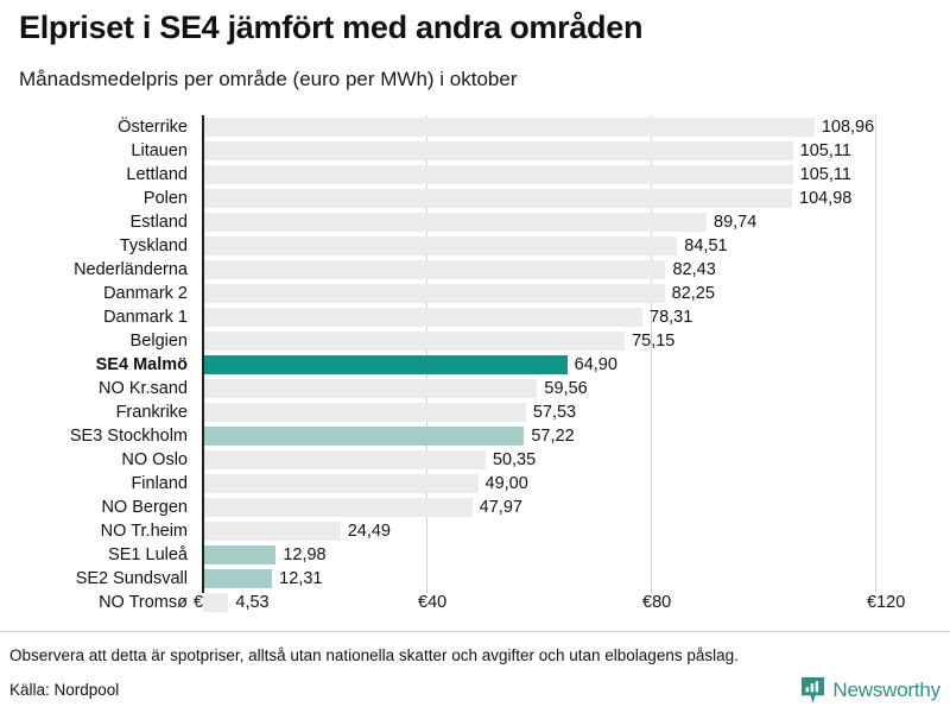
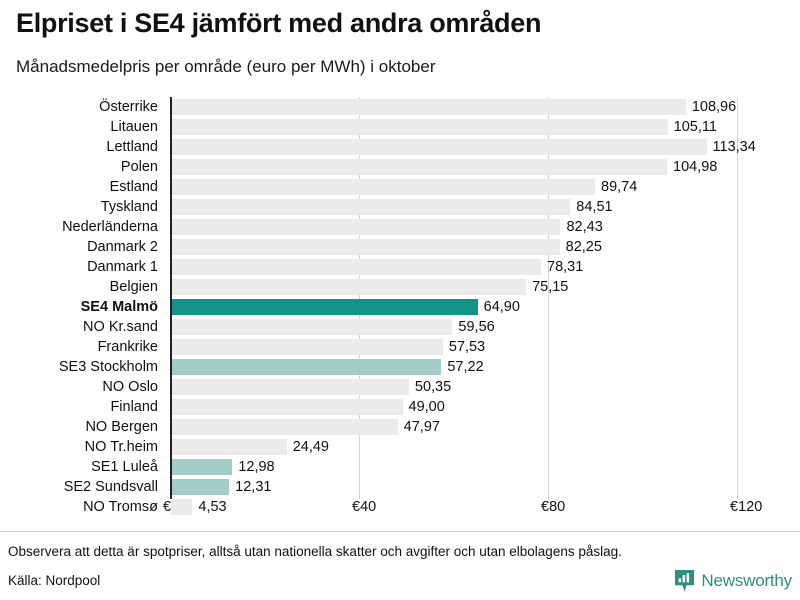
Lettland: 105,11 -> 113,34
